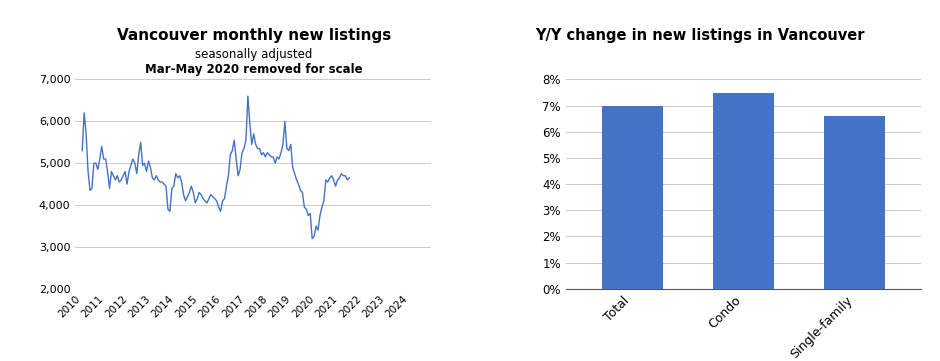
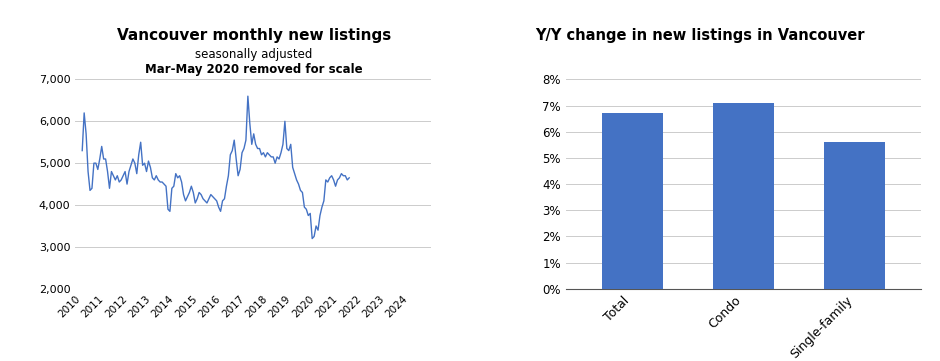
Total: 7.0% -> 6.7%
Condo: 7.5% -> 7.1%
Single-family: 6.6% -> 5.6%
